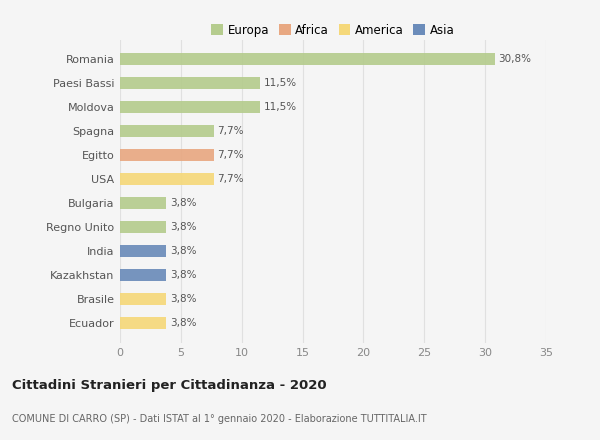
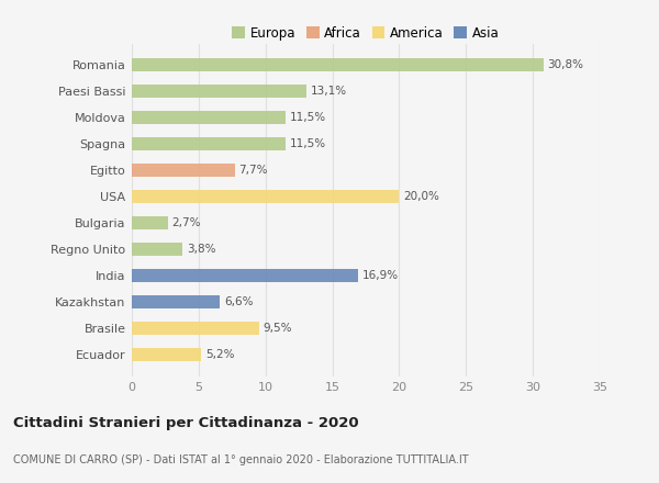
Paesi Bassi: 11,5% -> 13,1%
Spagna: 7,7% -> 11,5%
USA: 7,7% -> 20,0%
Bulgaria: 3,8% -> 2,7%
India: 3,8% -> 16,9%
Kazakhstan: 3,8% -> 6,6%
Brasile: 3,8% -> 9,5%
Ecuador: 3,8% -> 5,2%
